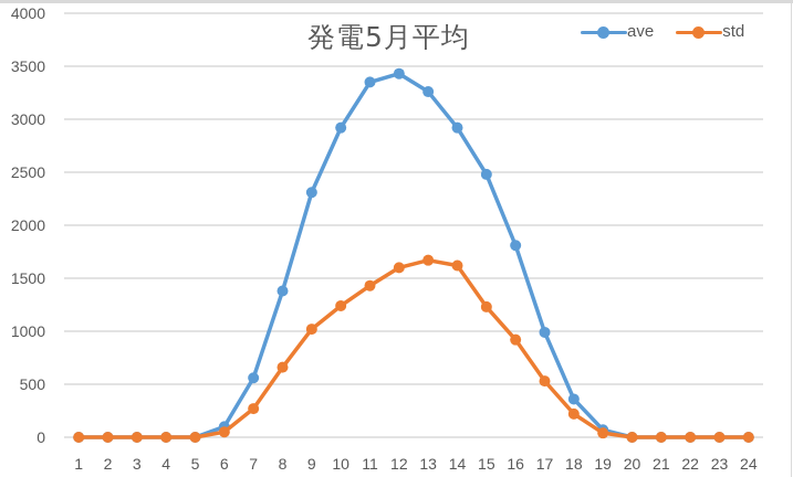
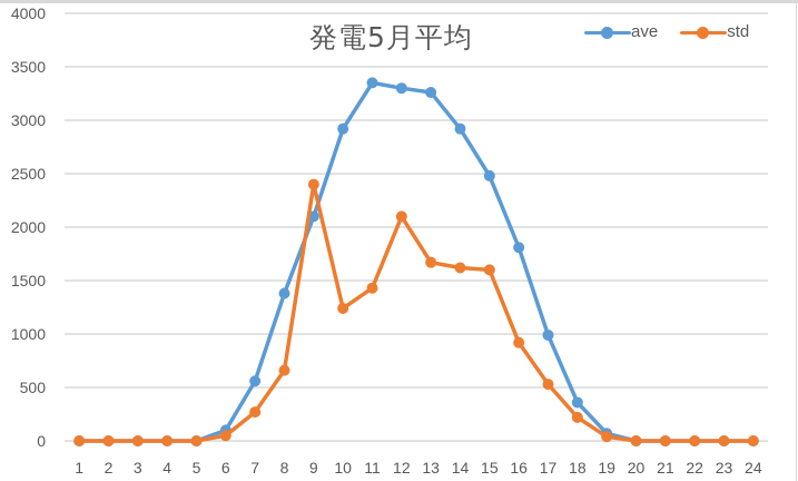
ave/9: 2300 -> 2100
std/9: 1000 -> 2400
ave/12: 3400 -> 3300
std/12: 1600 -> 2100
std/15: 1200 -> 1600
